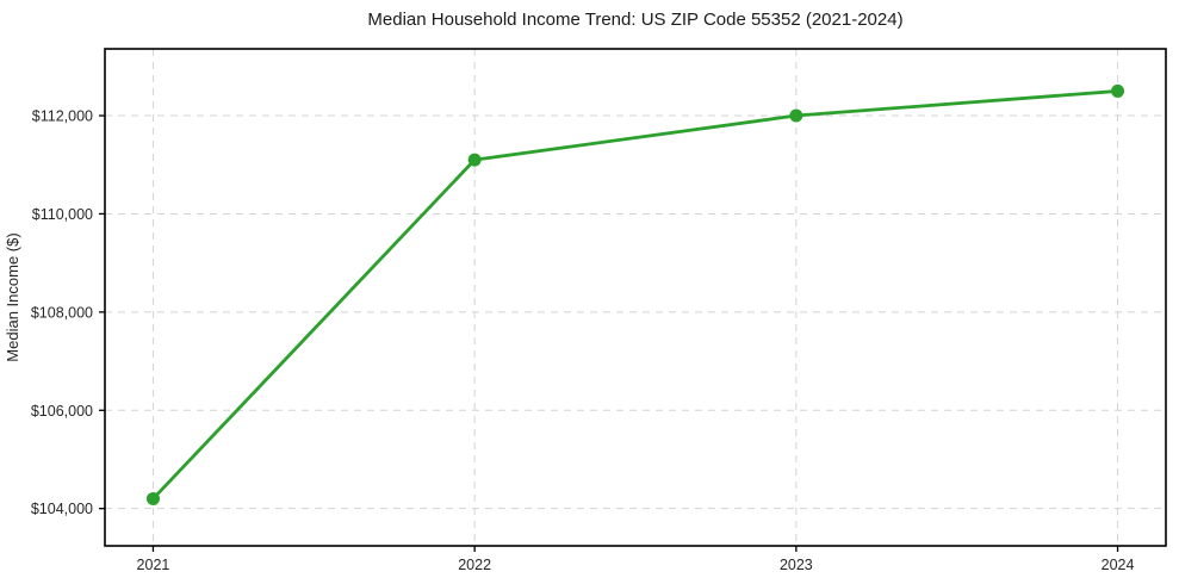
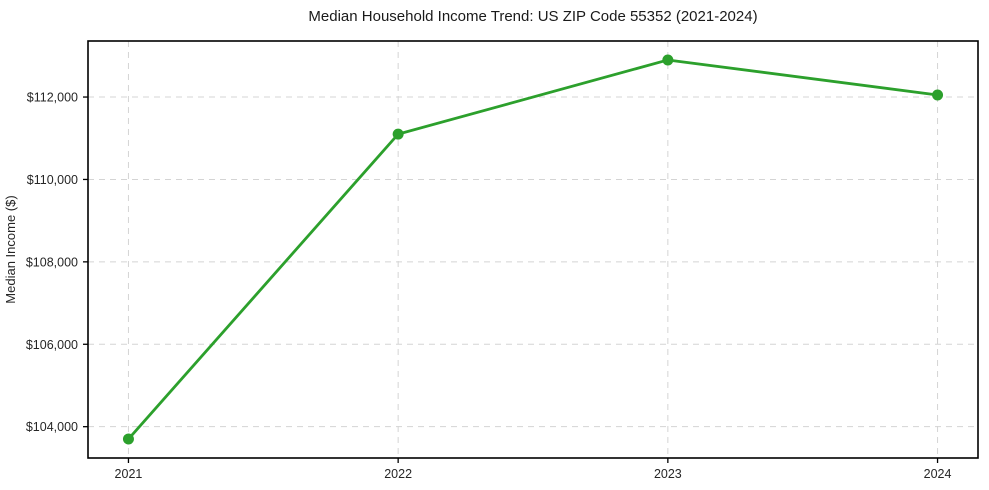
2021: $104200 -> $103700
2023: $112000 -> $112900
2024: $112500 -> $112000
